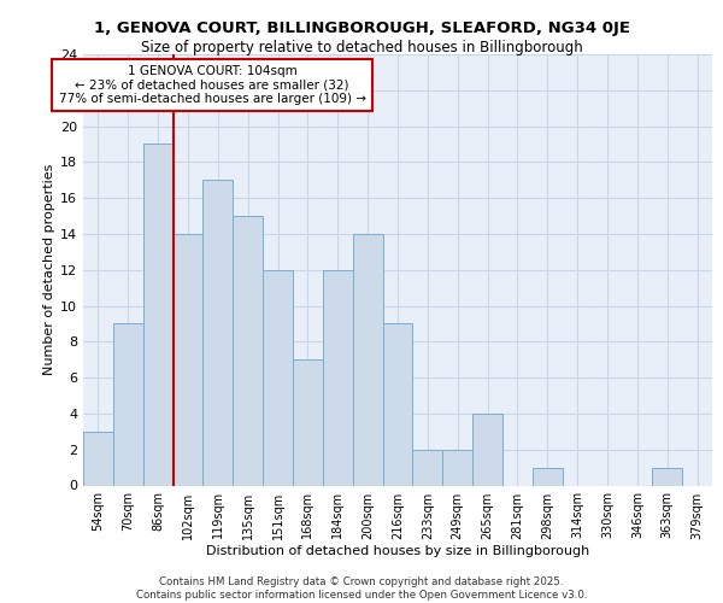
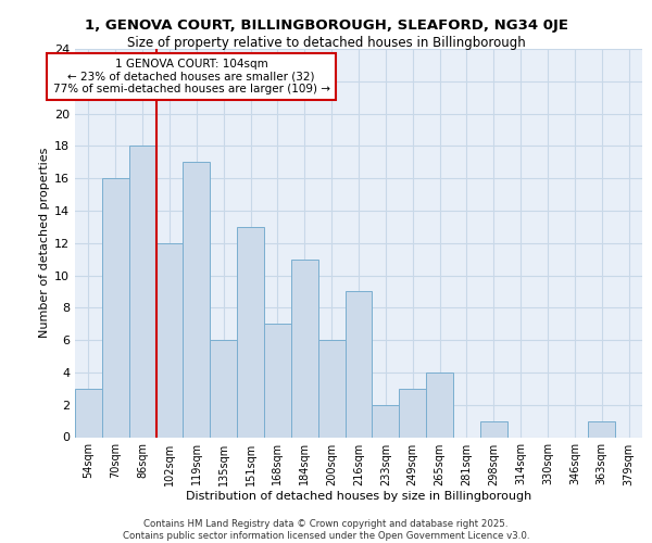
70sqm: 9 -> 16
86sqm: 19 -> 18
102sqm: 14 -> 12
135sqm: 15 -> 6
151sqm: 12 -> 13
184sqm: 12 -> 11
200sqm: 14 -> 6
249sqm: 2 -> 3
